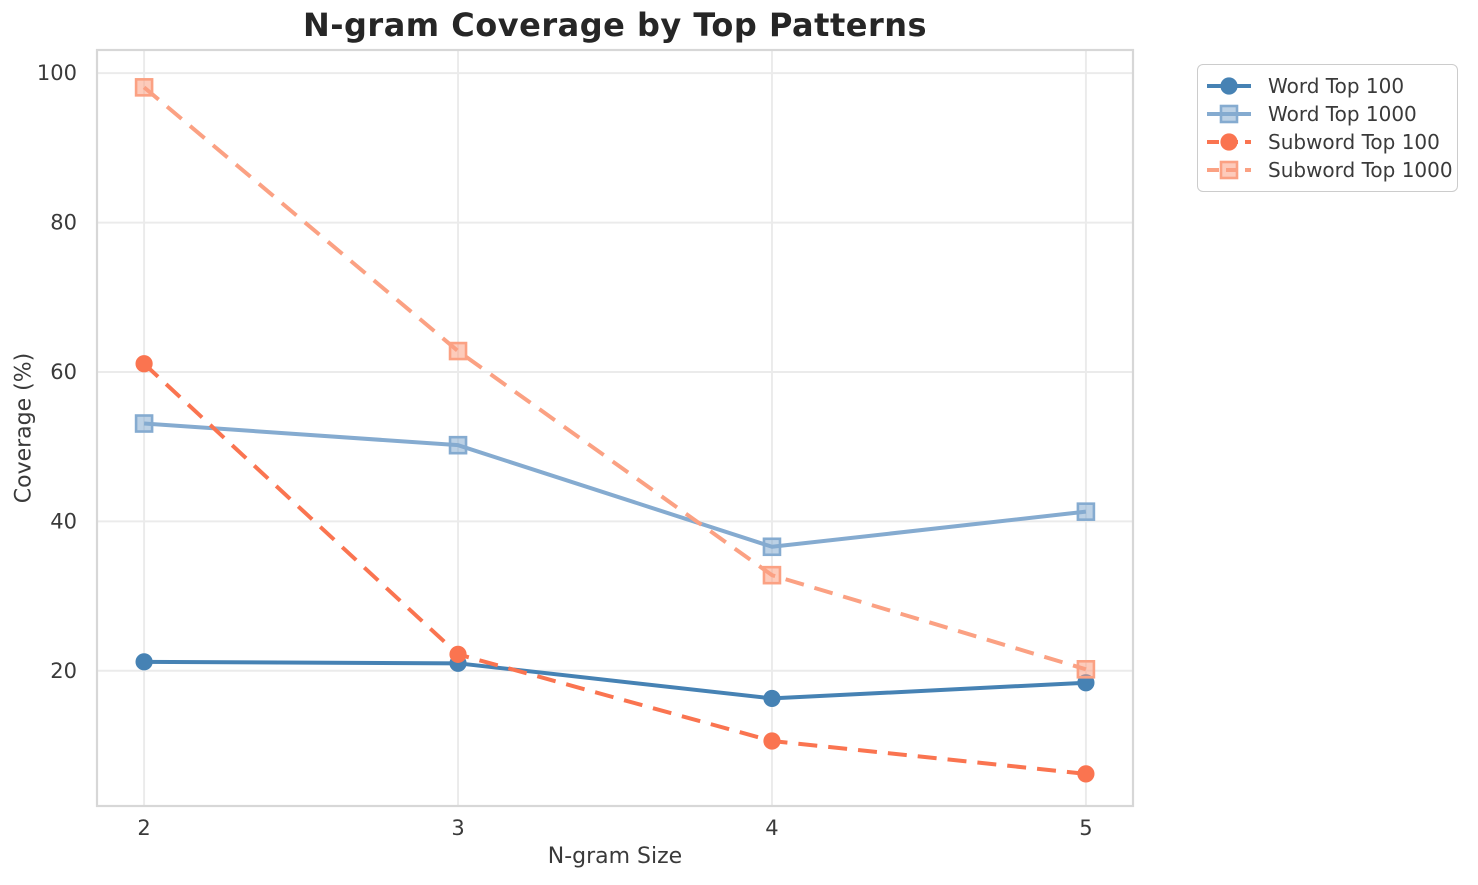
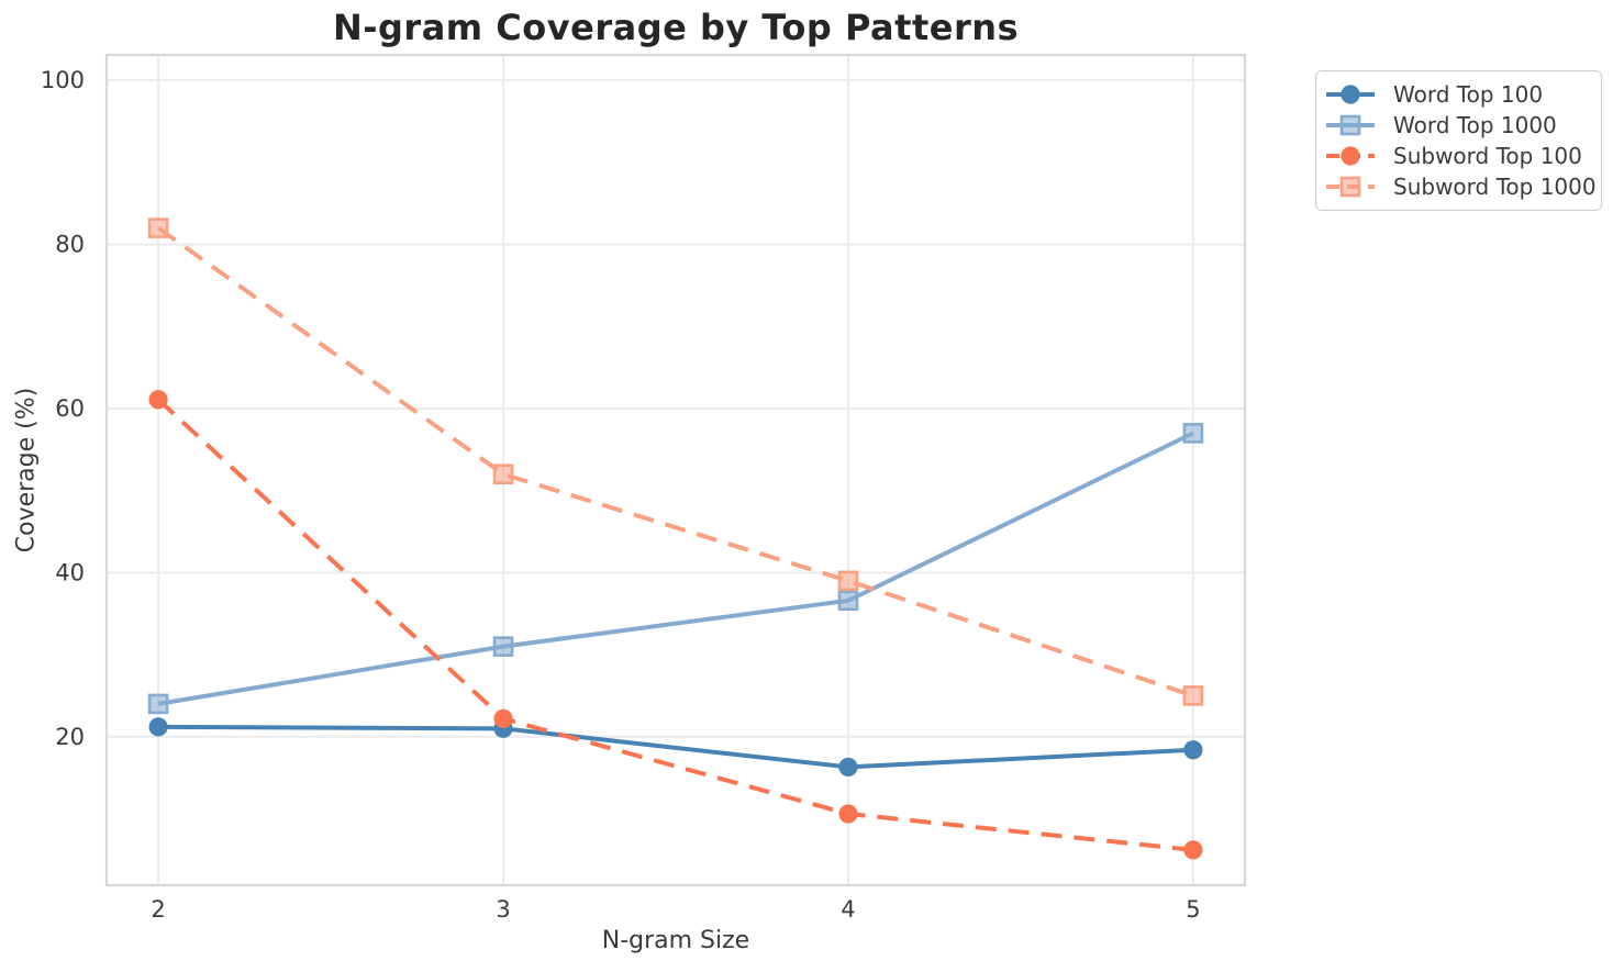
Word Top 1000/2: 53 -> 24
Subword Top 1000/2: 98 -> 82
Word Top 1000/3: 50 -> 31
Subword Top 1000/3: 63 -> 52
Subword Top 1000/4: 33 -> 39
Word Top 1000/5: 41 -> 57
Subword Top 1000/5: 20 -> 25
